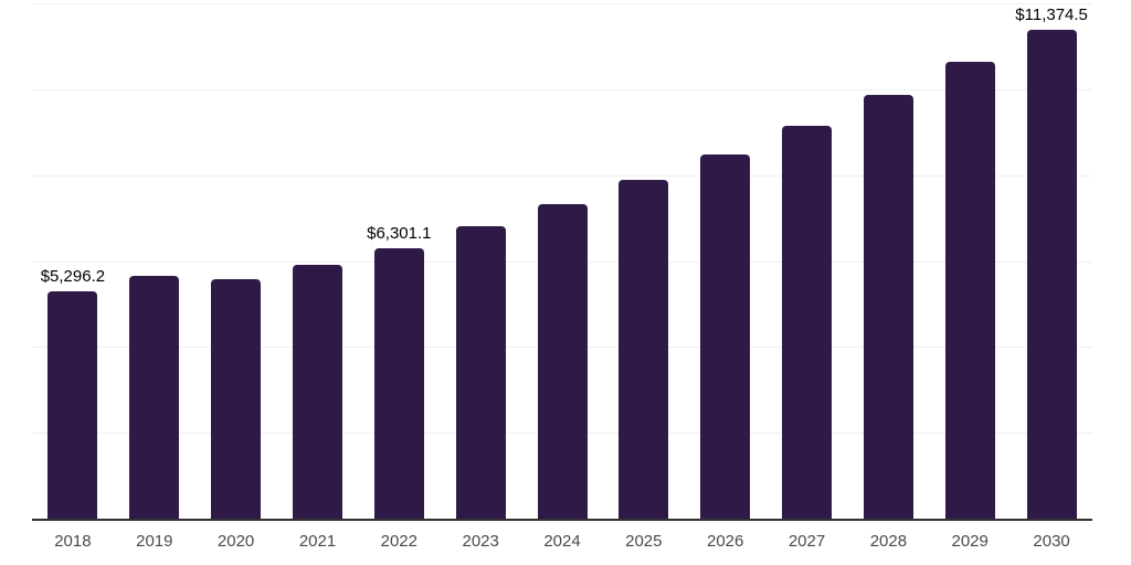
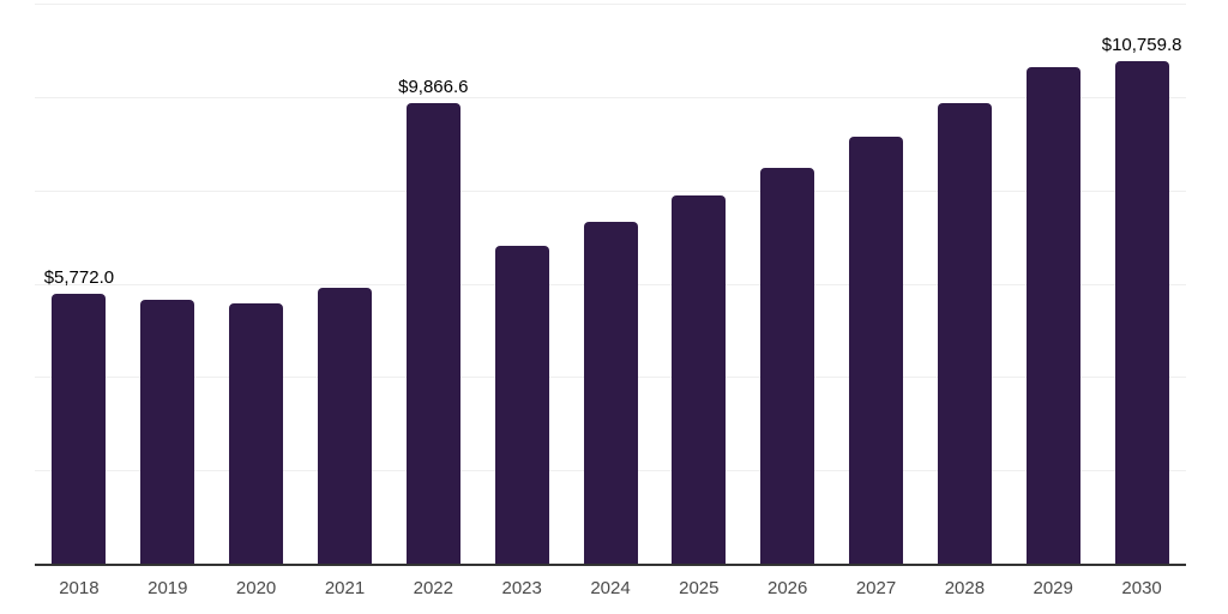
2018: $5,296.2 -> $5,772.0
2022: $6,301.1 -> $9,866.6
2030: $11,374.5 -> $10,759.8
